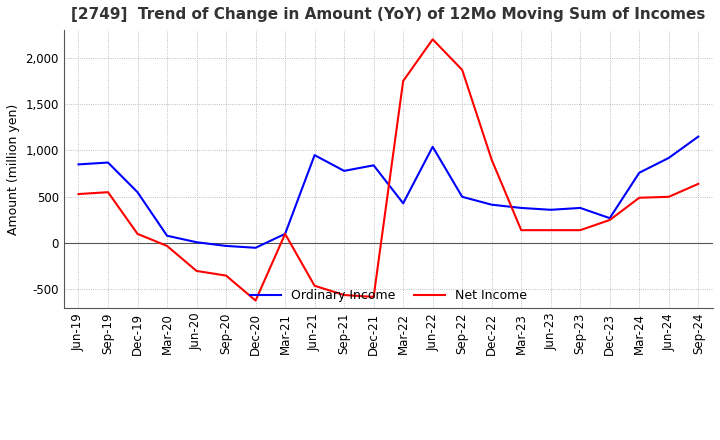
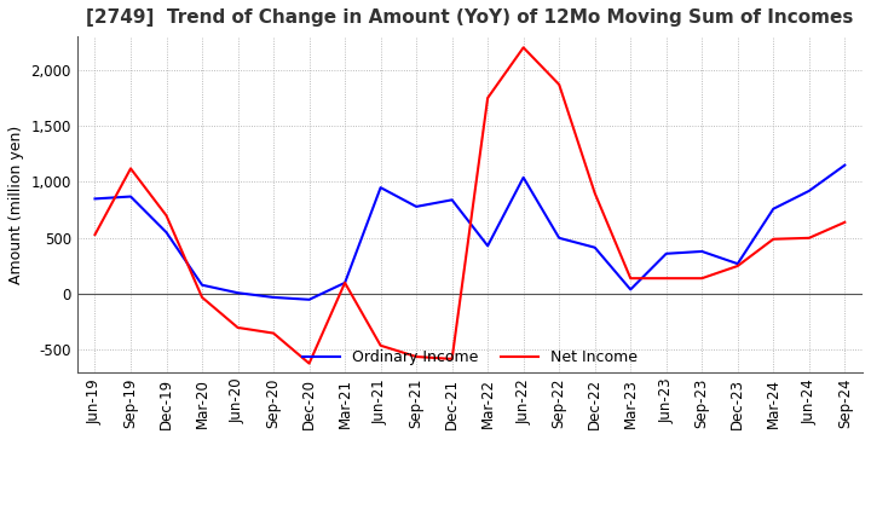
Net Income/Sep-19: 550 -> 1,120
Net Income/Dec-19: 100 -> 700
Ordinary Income/Mar-23: 380 -> 40
